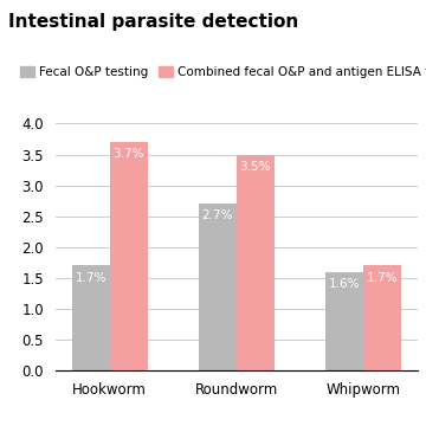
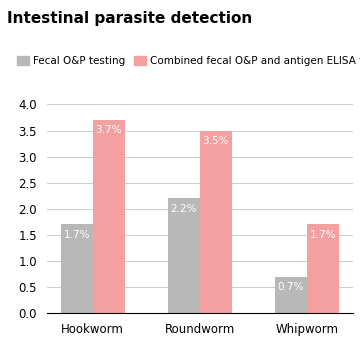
Fecal O&P testing/Roundworm: 2.7% -> 2.2%
Fecal O&P testing/Whipworm: 1.6% -> 0.7%
